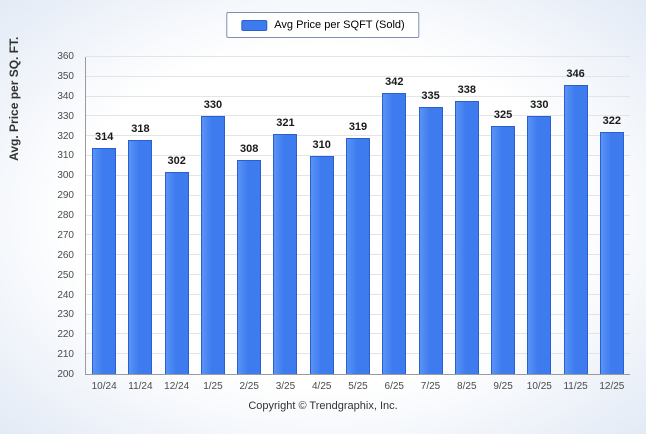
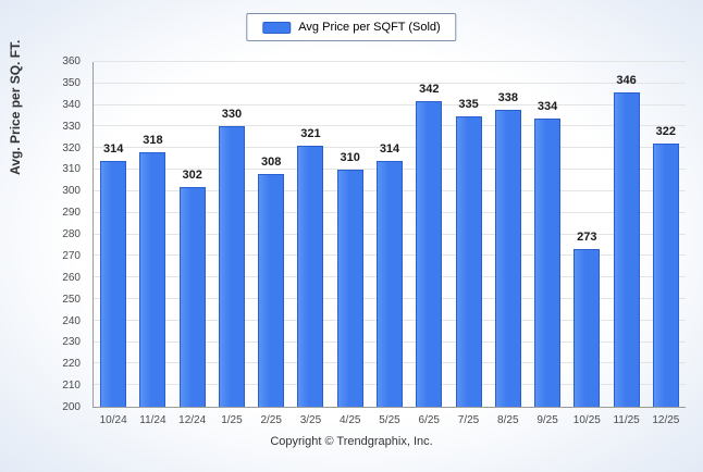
5/25: 319 -> 314
9/25: 325 -> 334
10/25: 330 -> 273
